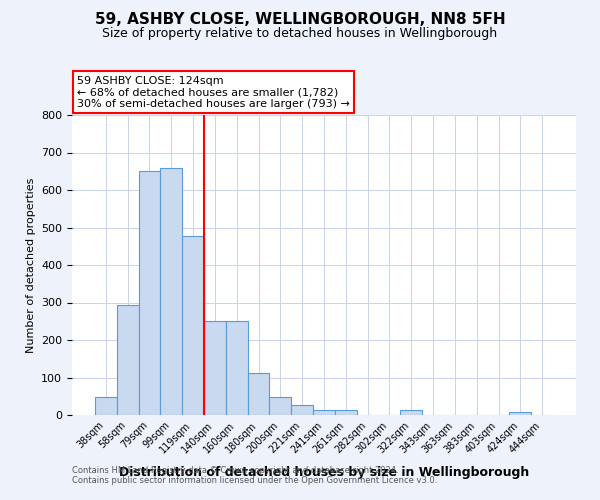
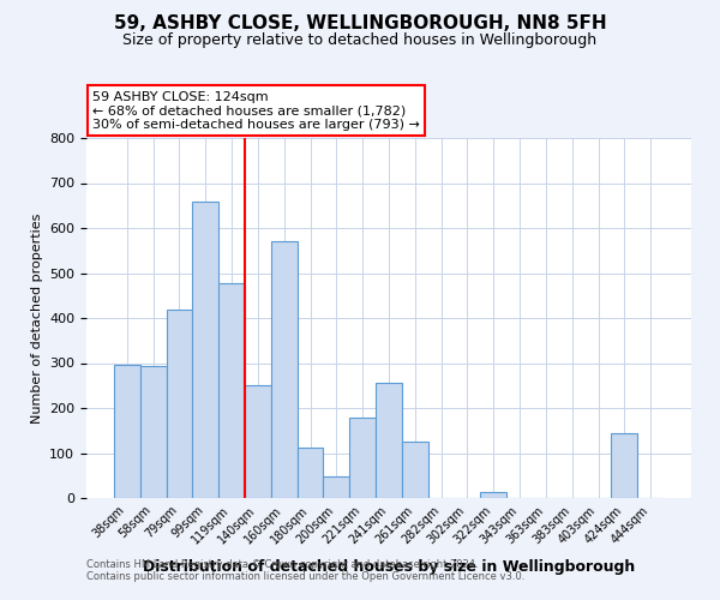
38sqm: 47 -> 295
79sqm: 650 -> 420
160sqm: 252 -> 570
221sqm: 28 -> 180
241sqm: 14 -> 255
261sqm: 13 -> 125
424sqm: 8 -> 145
